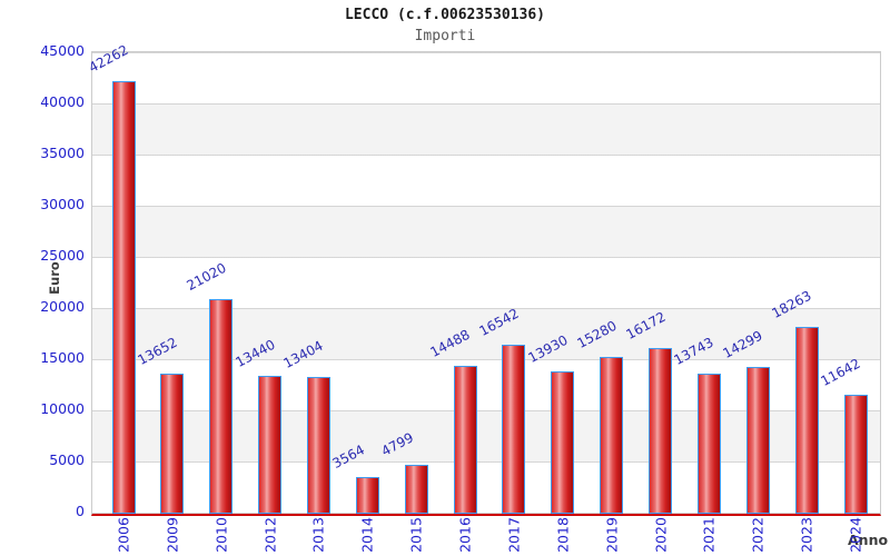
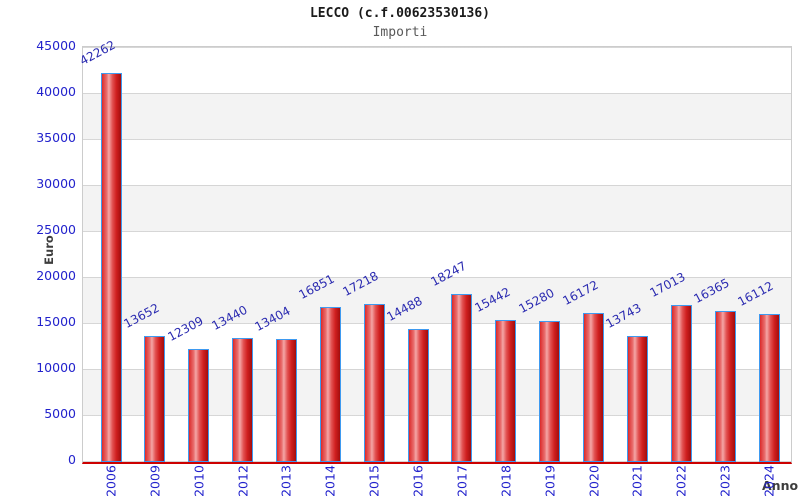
2010: 21020 -> 12309
2014: 3564 -> 16851
2015: 4799 -> 17218
2017: 16542 -> 18247
2018: 13930 -> 15442
2022: 14299 -> 17013
2023: 18263 -> 16365
2024: 11642 -> 16112
